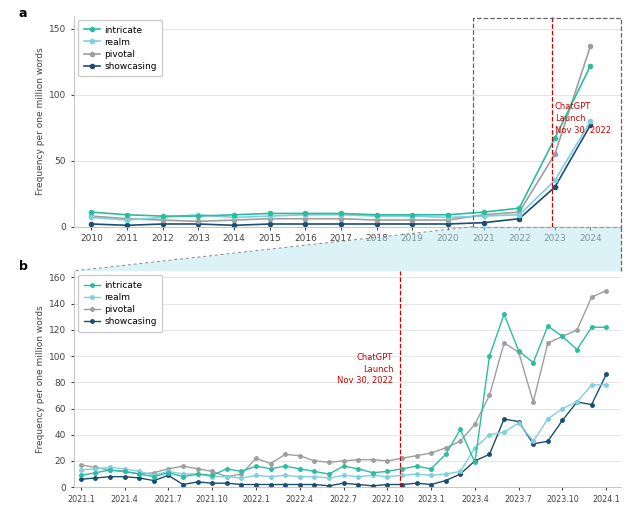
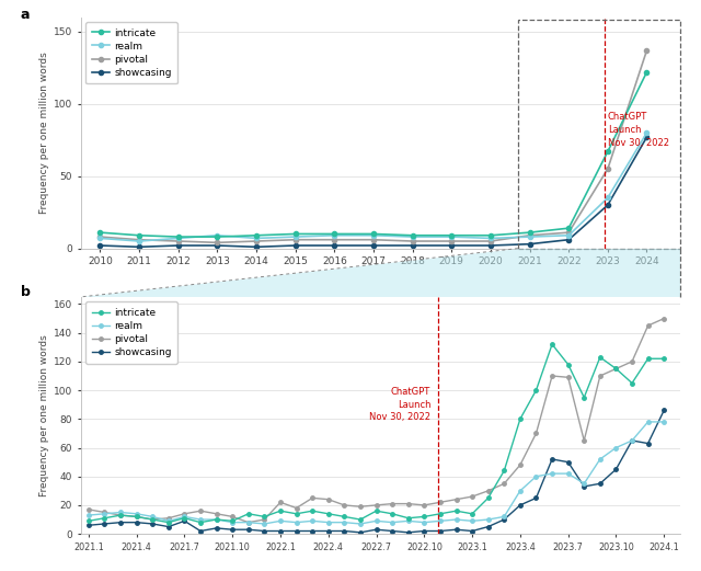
intricate/2023.4: 19 -> 80
pivotal/2023.7: 103 -> 109
intricate/2023.7: 104 -> 118
realm/2023.7: 49 -> 42
showcasing/2023.10: 51 -> 45
